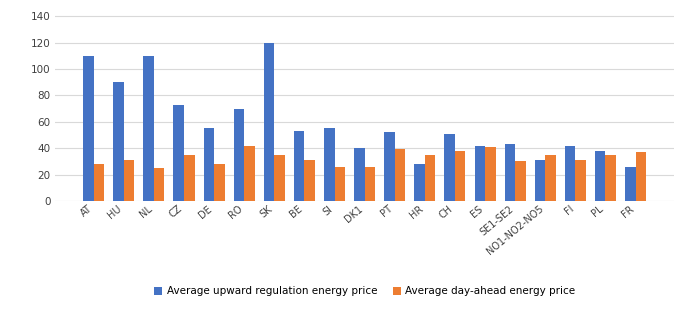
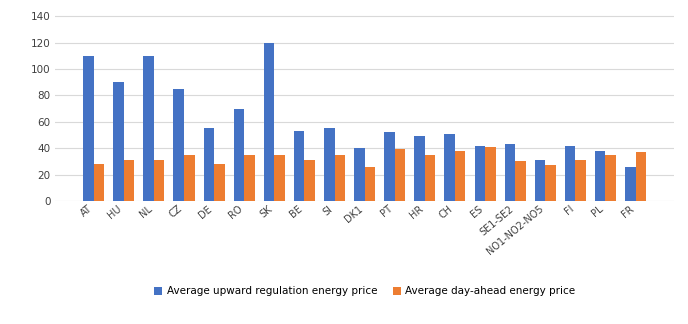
Average day-ahead energy price/NL: 25 -> 31
Average upward regulation energy price/CZ: 73 -> 85
Average day-ahead energy price/RO: 42 -> 35
Average day-ahead energy price/SI: 26 -> 35
Average upward regulation energy price/HR: 28 -> 49
Average day-ahead energy price/NO1-NO2-NO5: 35 -> 27
